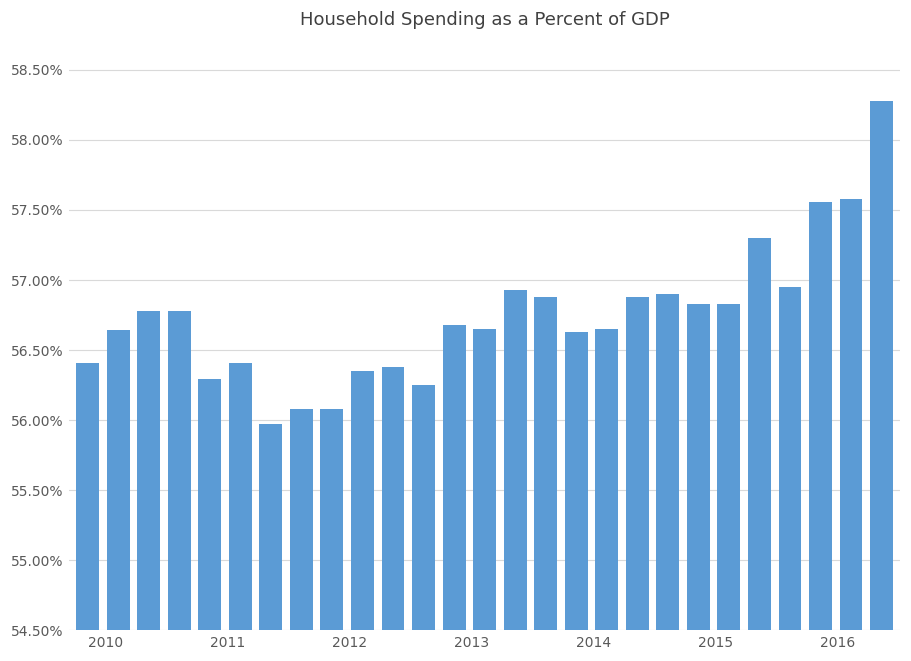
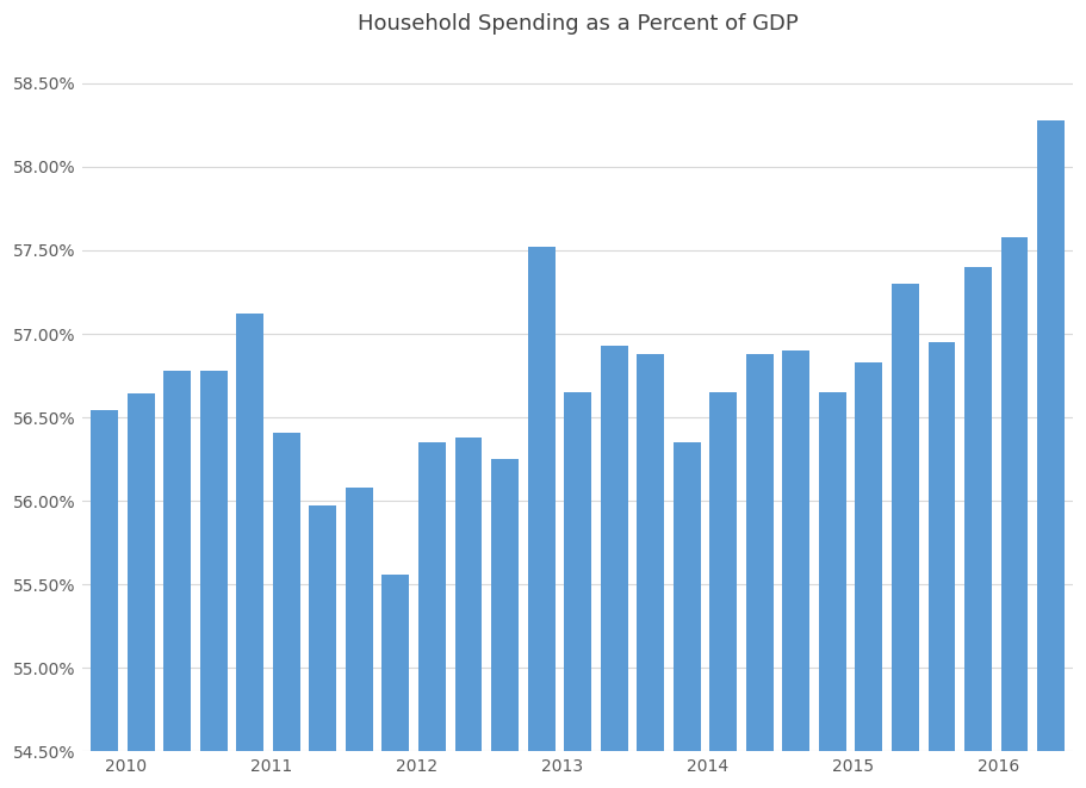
2010: 56.41% -> 56.54%
2011: 56.29% -> 57.12%
2012: 56.08% -> 55.56%
2013: 56.68% -> 57.52%
2014: 56.63% -> 56.35%
2015: 56.83% -> 56.65%
2016: 57.56% -> 57.40%
